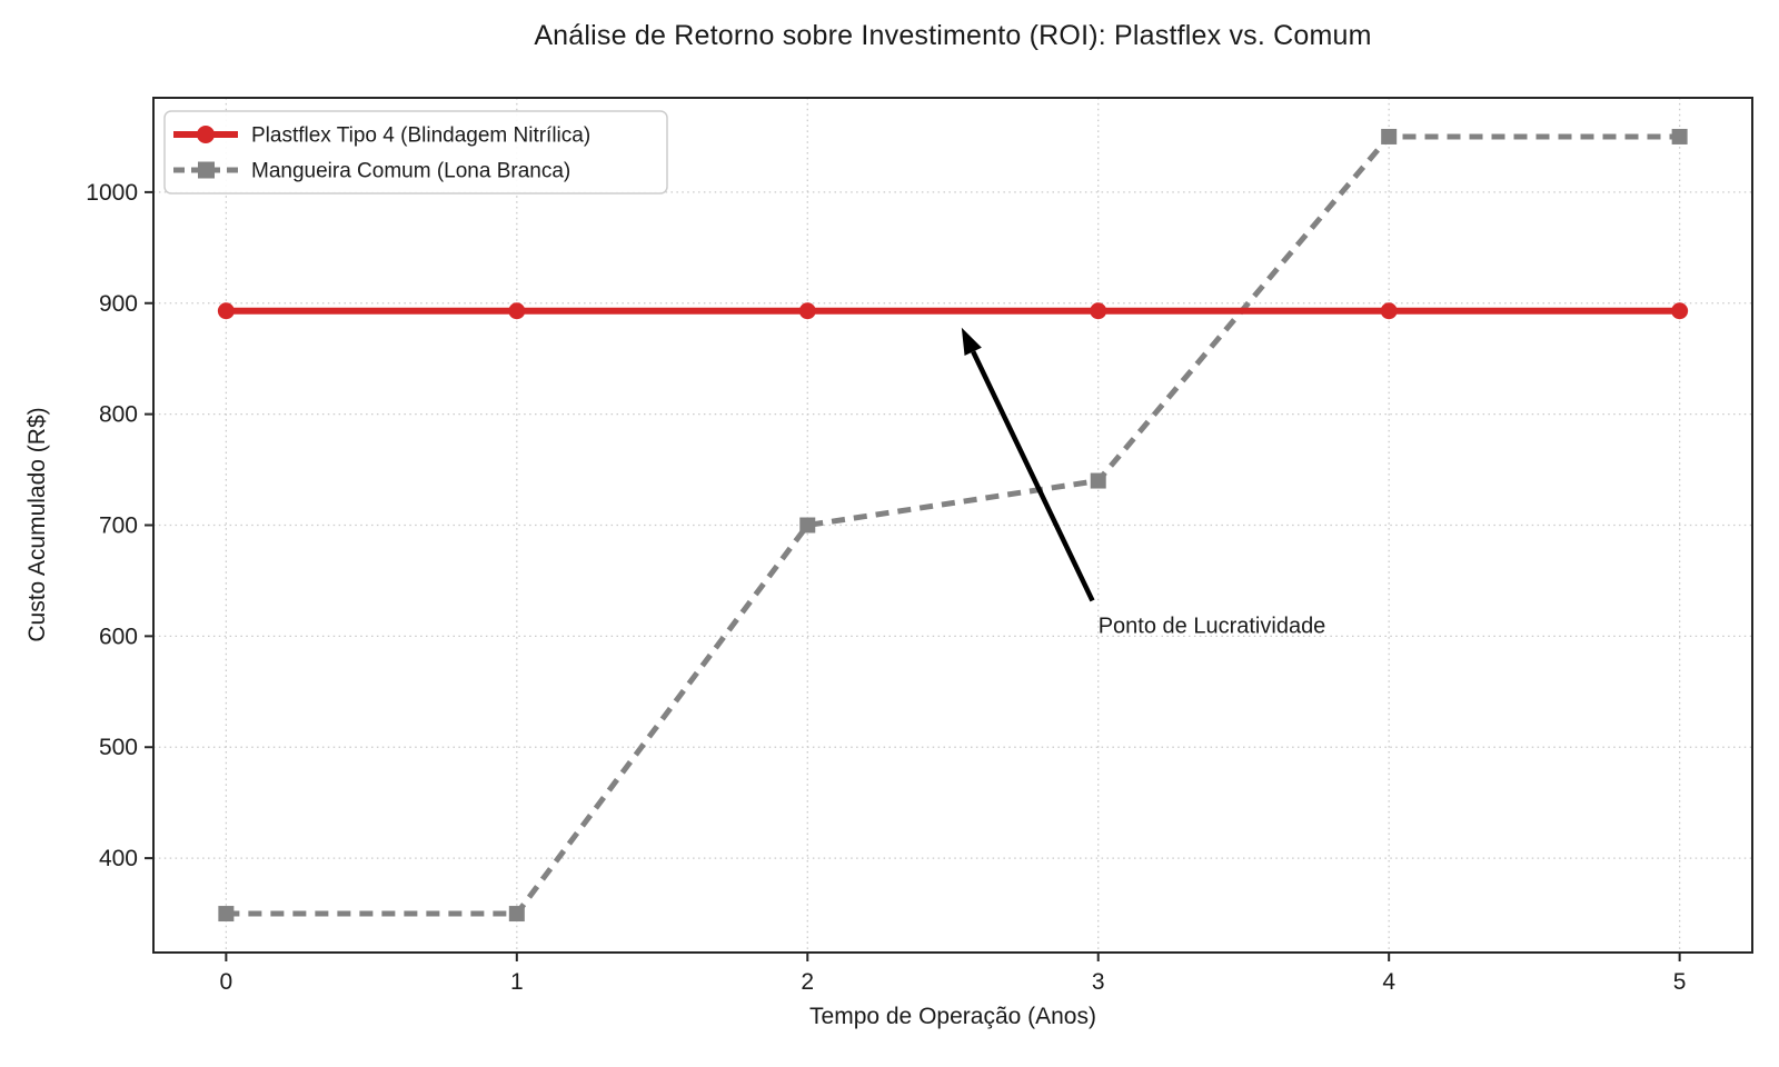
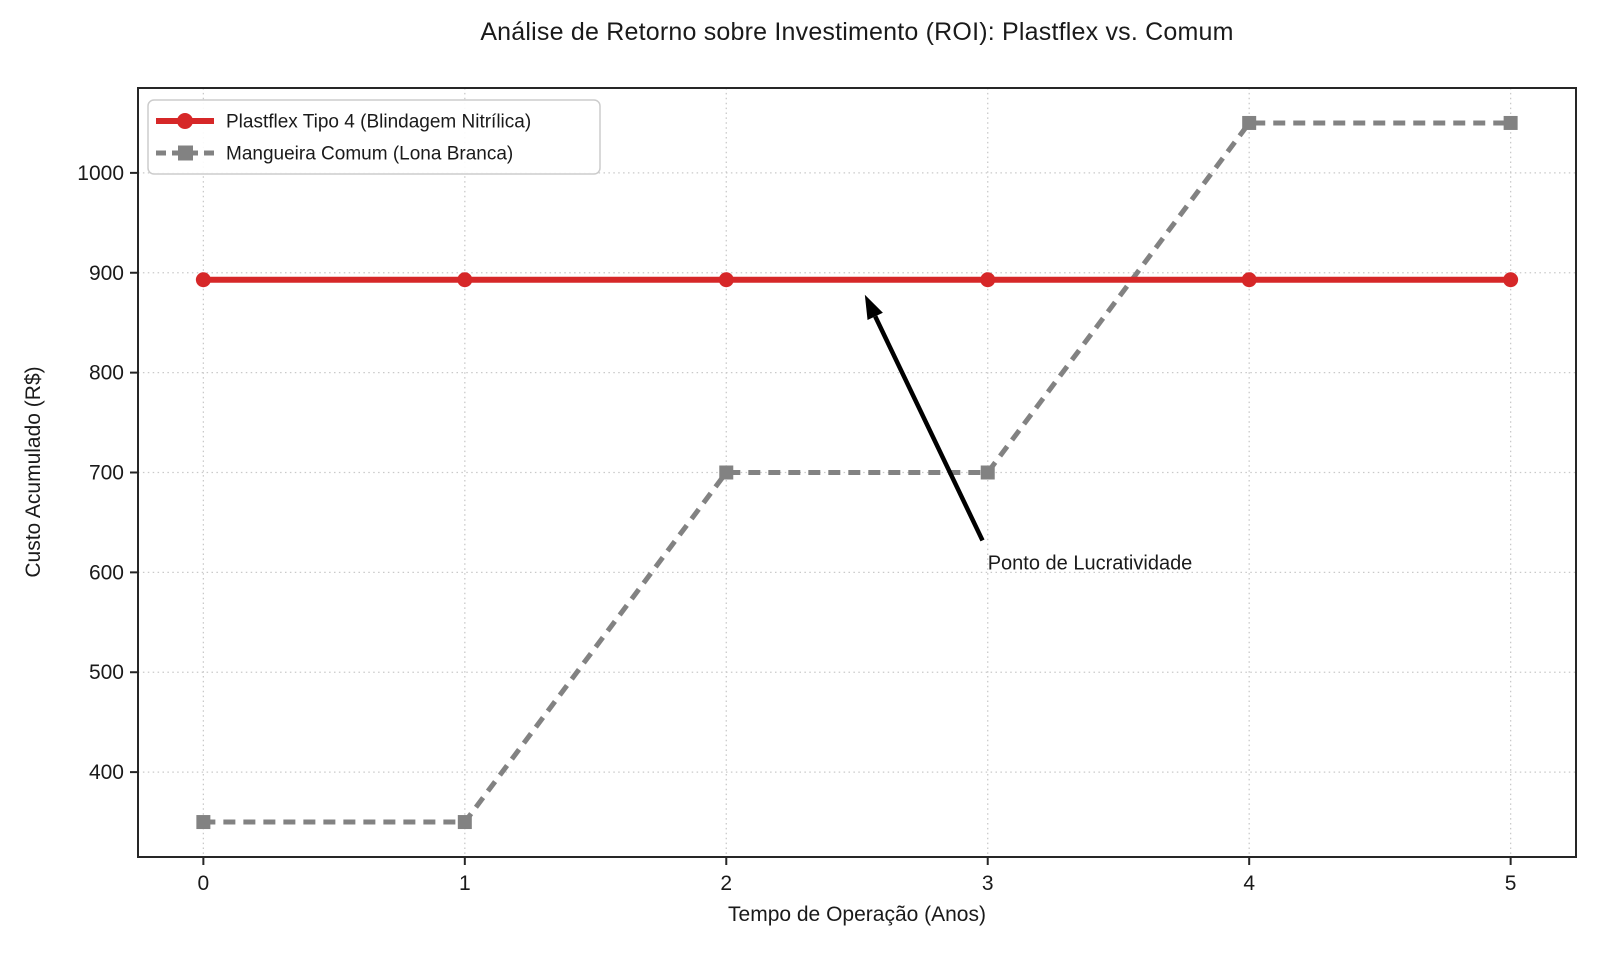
Mangueira Comum (Lona Branca)/3: 740 -> 700
